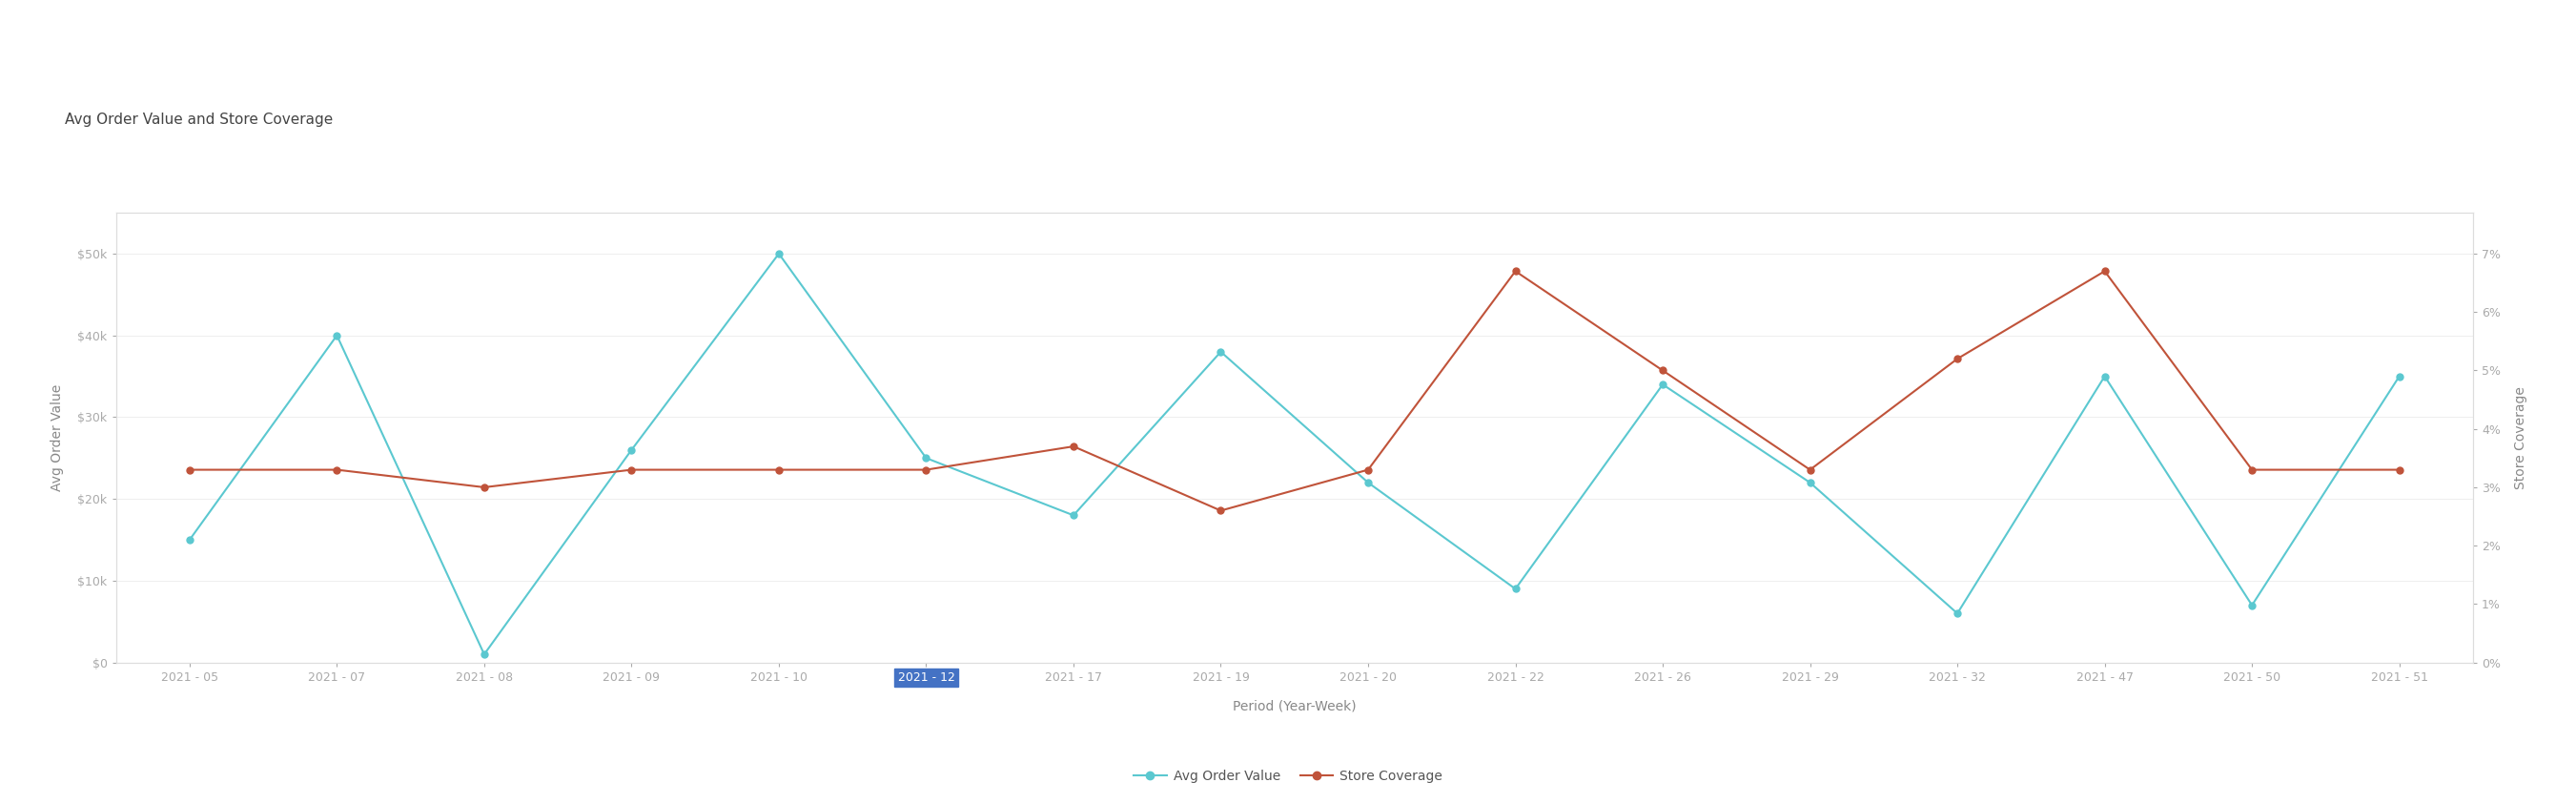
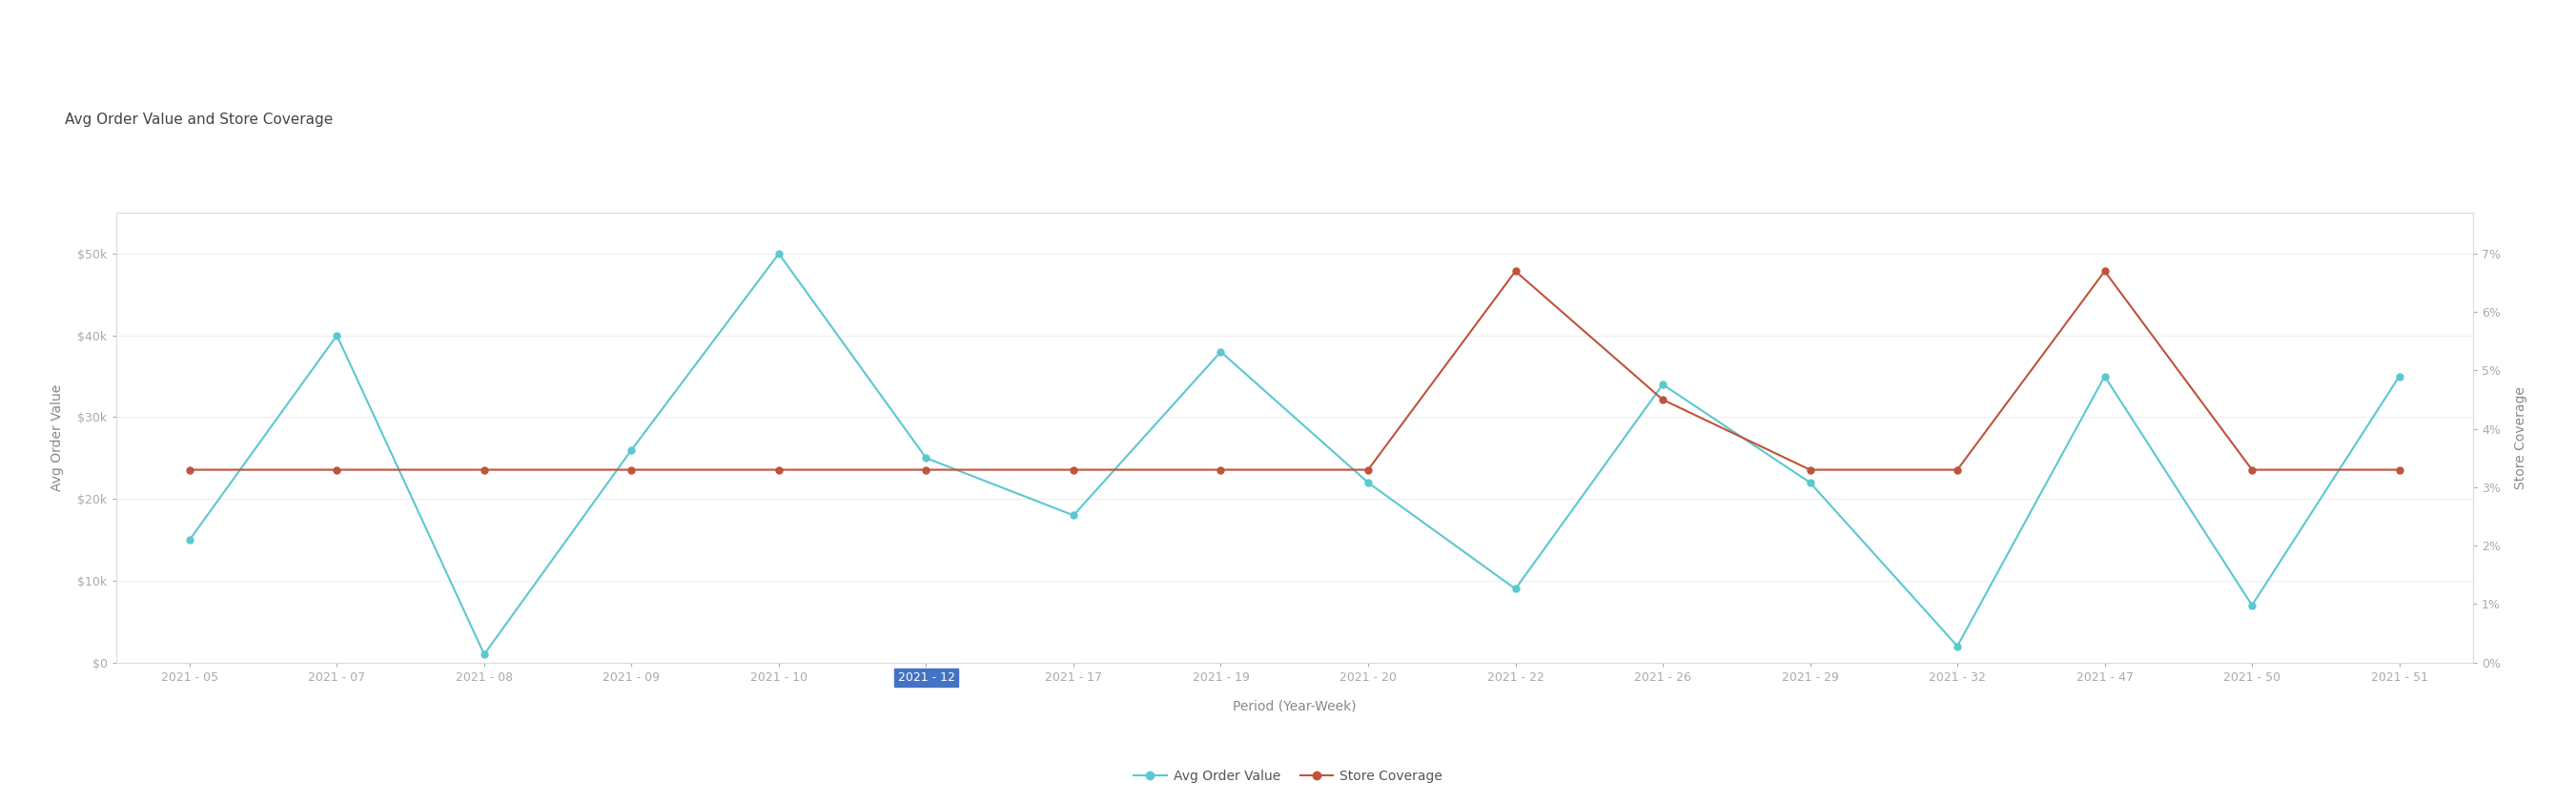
Store Coverage/2021 - 08: 3.0% -> 3.3%
Store Coverage/2021 - 17: 3.7% -> 3.3%
Store Coverage/2021 - 19: 2.6% -> 3.3%
Store Coverage/2021 - 26: 5.0% -> 4.5%
Avg Order Value/2021 - 32: $6k -> $2k
Store Coverage/2021 - 32: 5.2% -> 3.3%
